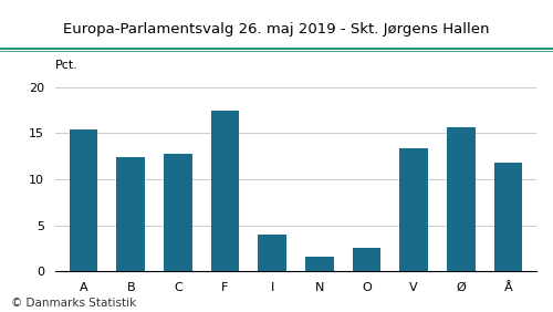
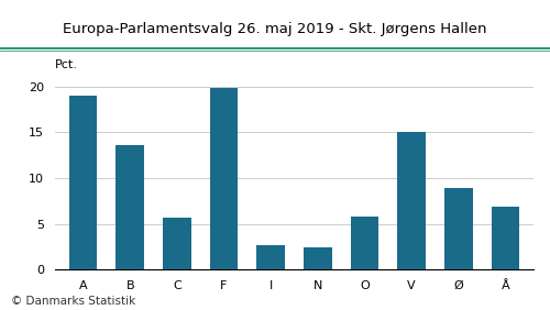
A: 15.4 -> 19.0
B: 12.4 -> 13.6
C: 12.8 -> 5.7
F: 17.4 -> 19.8
I: 4.0 -> 2.7
N: 1.6 -> 2.5
O: 2.6 -> 5.8
V: 13.4 -> 15.1
Ø: 15.6 -> 8.9
Å: 11.8 -> 6.9
